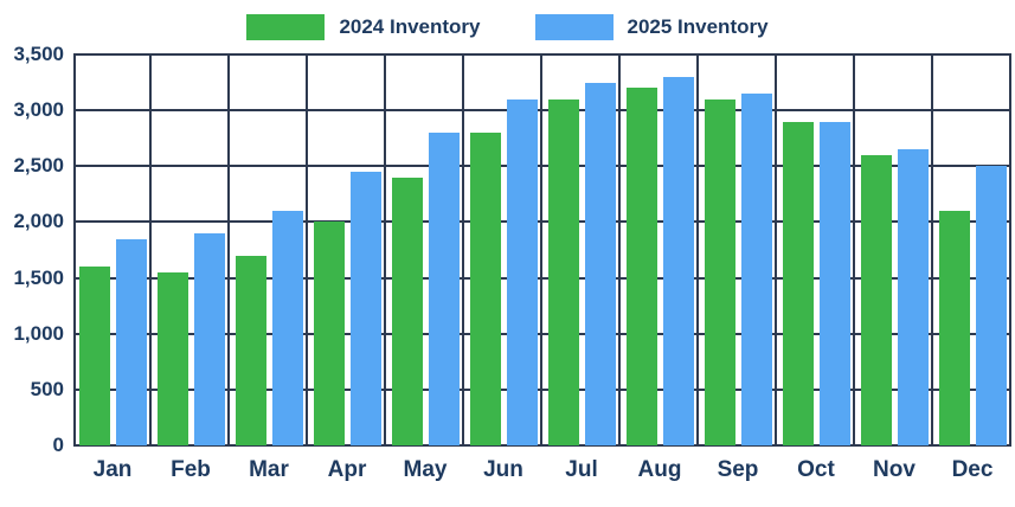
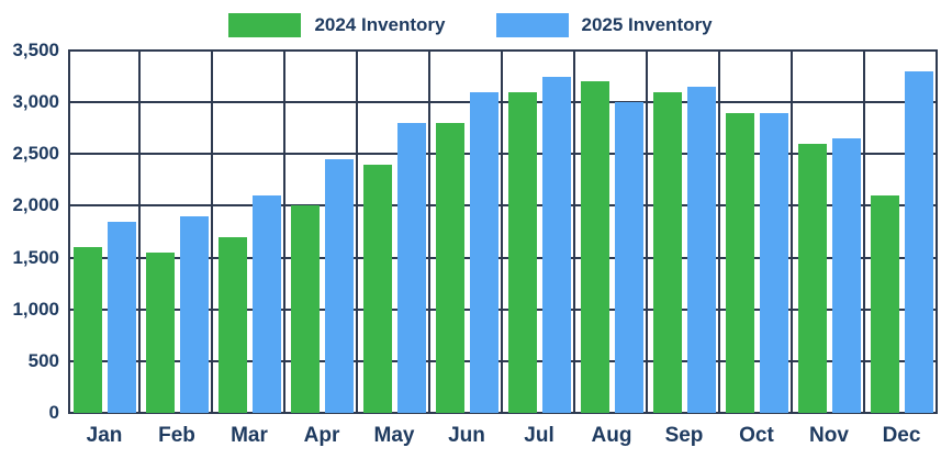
2025 Inventory/Aug: 3300 -> 3000
2025 Inventory/Dec: 2500 -> 3300
